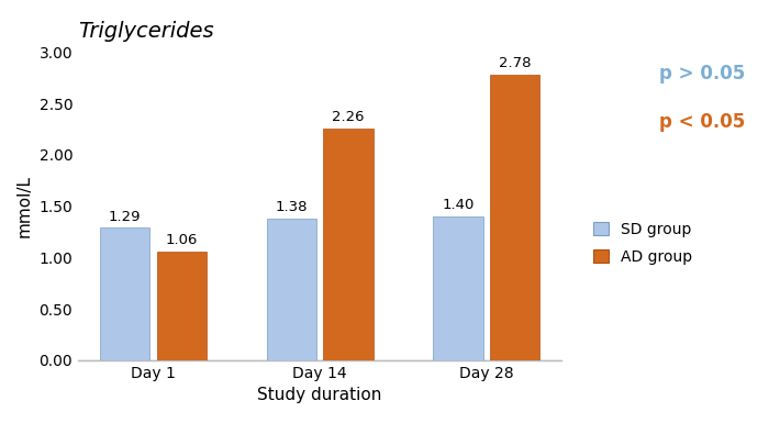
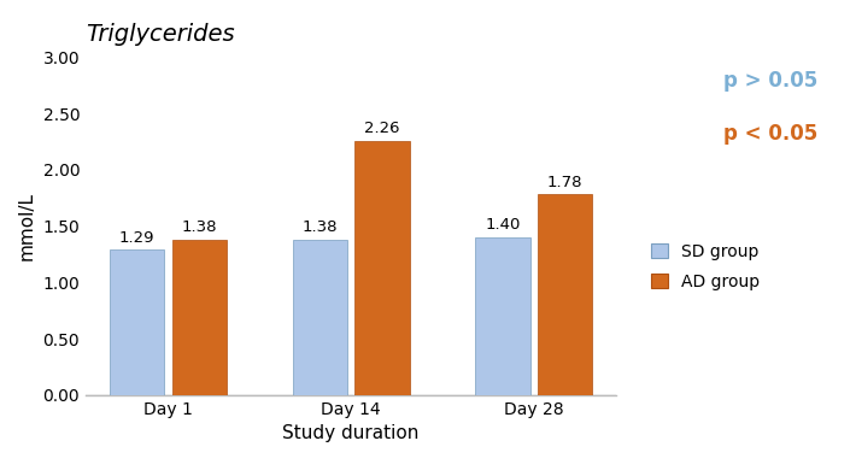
AD group/Day 1: 1.06 -> 1.38
AD group/Day 28: 2.78 -> 1.78
